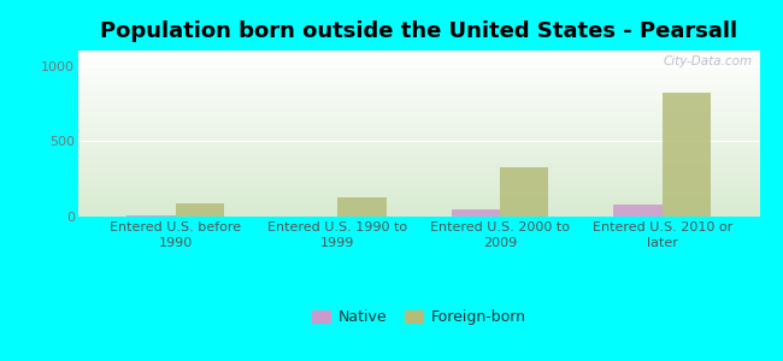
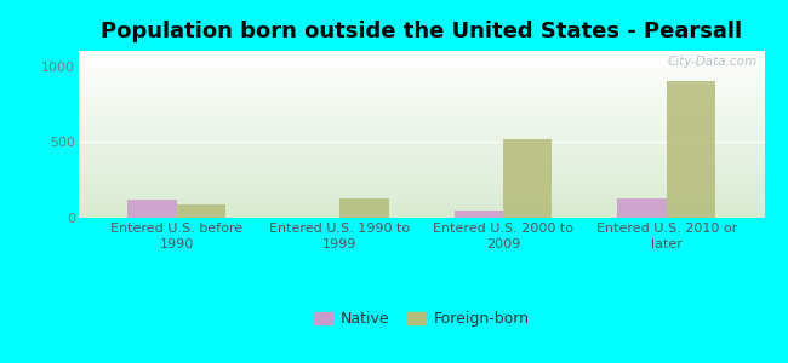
Native/Entered U.S. before 1990: 0 -> 120
Foreign-born/Entered U.S. 2000 to 2009: 330 -> 520
Native/Entered U.S. 2010 or later: 80 -> 130
Foreign-born/Entered U.S. 2010 or later: 820 -> 900
